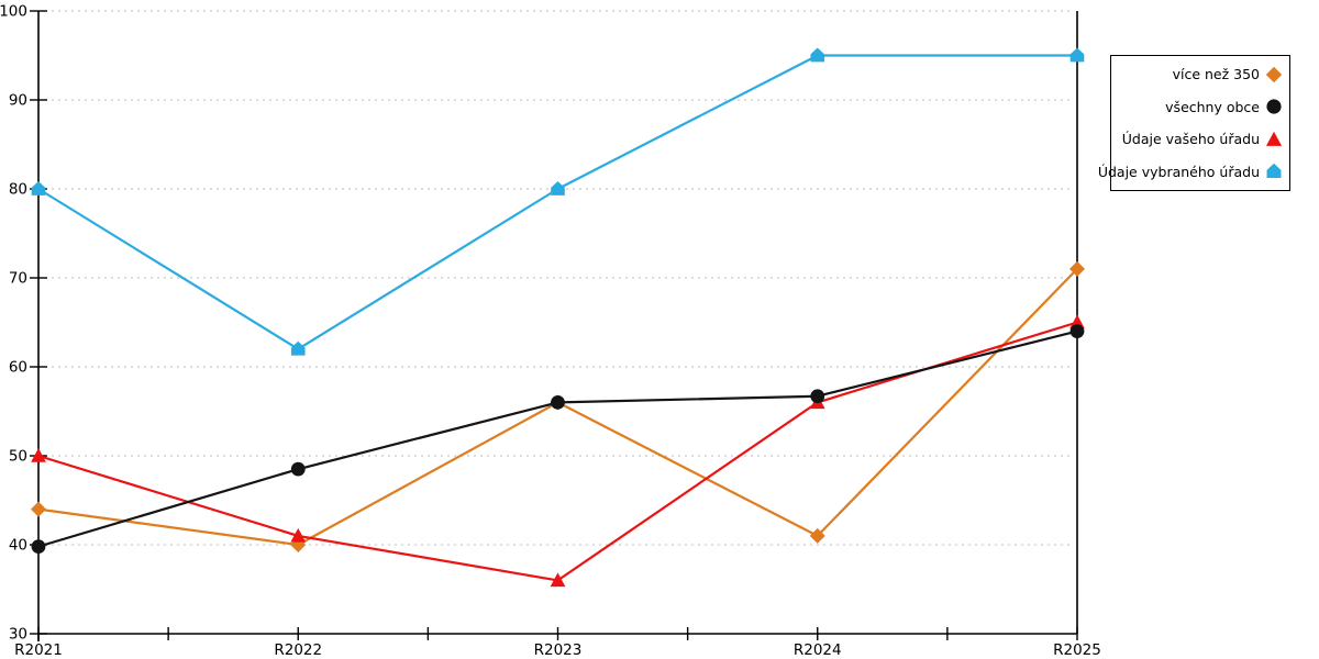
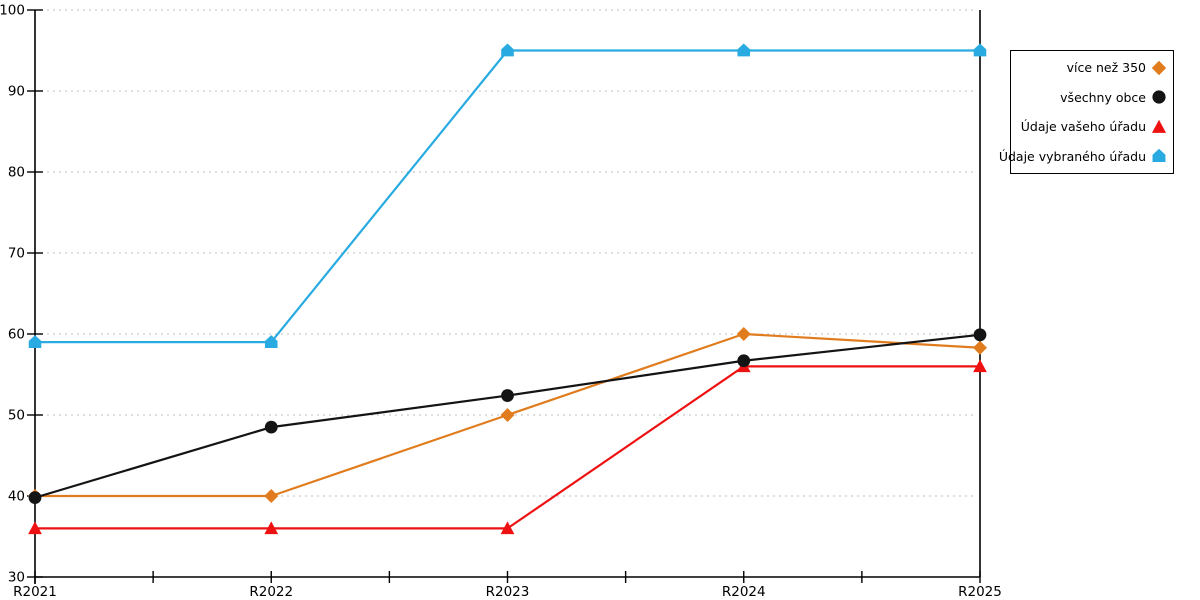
více než 350/R2021: 44 -> 40
Údaje vašeho úřadu/R2021: 50 -> 36
Údaje vybraného úřadu/R2021: 80 -> 59
Údaje vašeho úřadu/R2022: 41 -> 36
Údaje vybraného úřadu/R2022: 62 -> 59
více než 350/R2023: 56 -> 50
všechny obce/R2023: 56 -> 52
Údaje vybraného úřadu/R2023: 80 -> 95
více než 350/R2024: 41 -> 60
více než 350/R2025: 71 -> 58
všechny obce/R2025: 64 -> 60
Údaje vašeho úřadu/R2025: 65 -> 56
